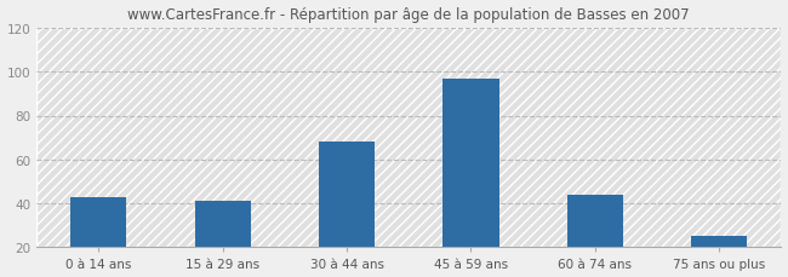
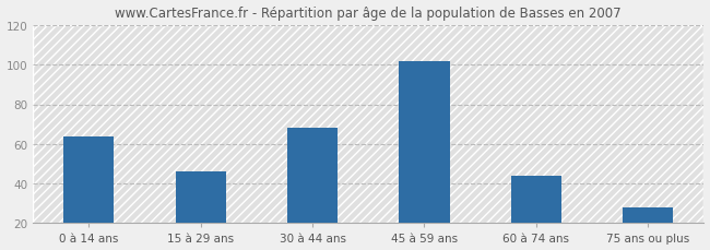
0 à 14 ans: 43 -> 64
15 à 29 ans: 41 -> 46
45 à 59 ans: 97 -> 102
75 ans ou plus: 25 -> 28
